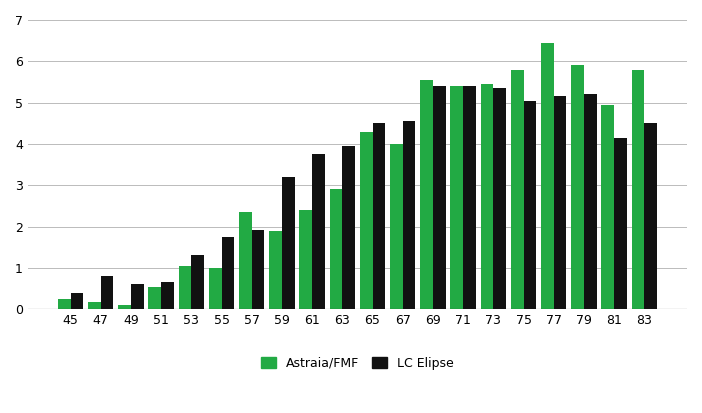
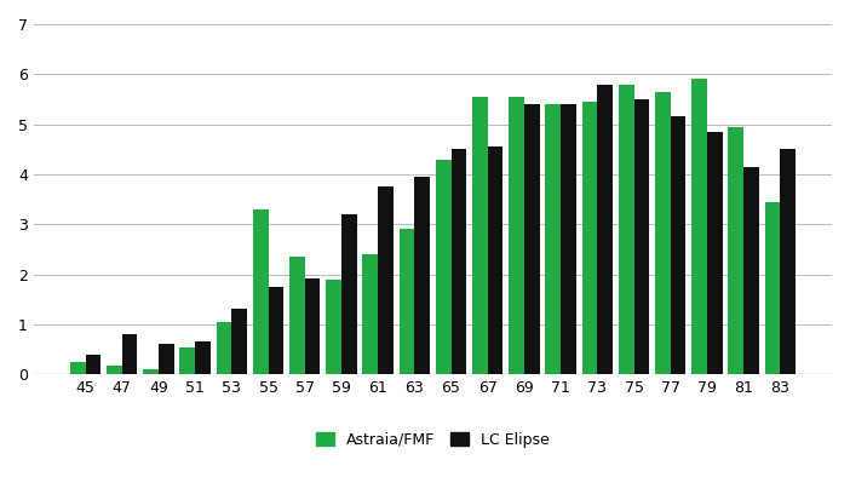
Astraia/FMF/55: 1.00 -> 3.30
Astraia/FMF/67: 4.00 -> 5.55
LC Elipse/73: 5.35 -> 5.80
LC Elipse/75: 5.05 -> 5.50
Astraia/FMF/77: 6.45 -> 5.65
LC Elipse/79: 5.20 -> 4.85
Astraia/FMF/83: 5.80 -> 3.45
